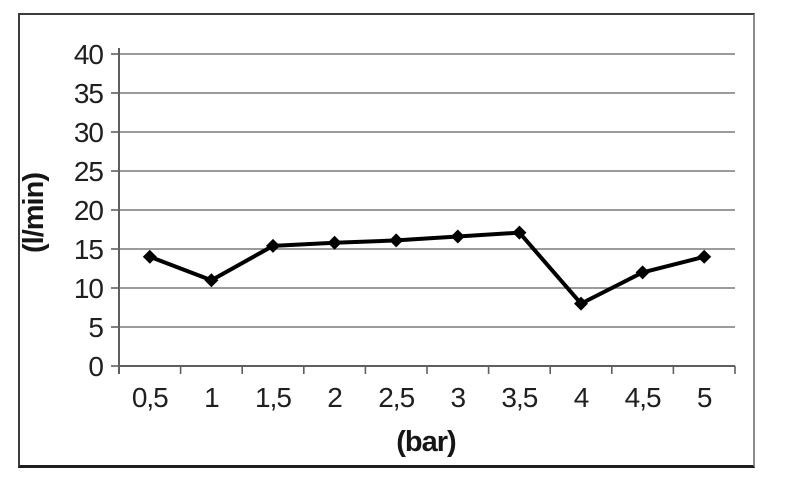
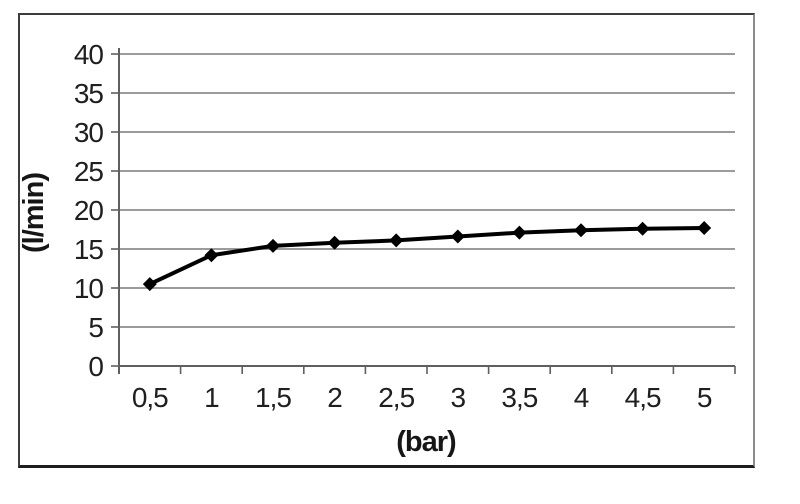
0,5: 14 -> 10
1: 11 -> 14
4: 8 -> 17
4,5: 12 -> 18
5: 14 -> 18
